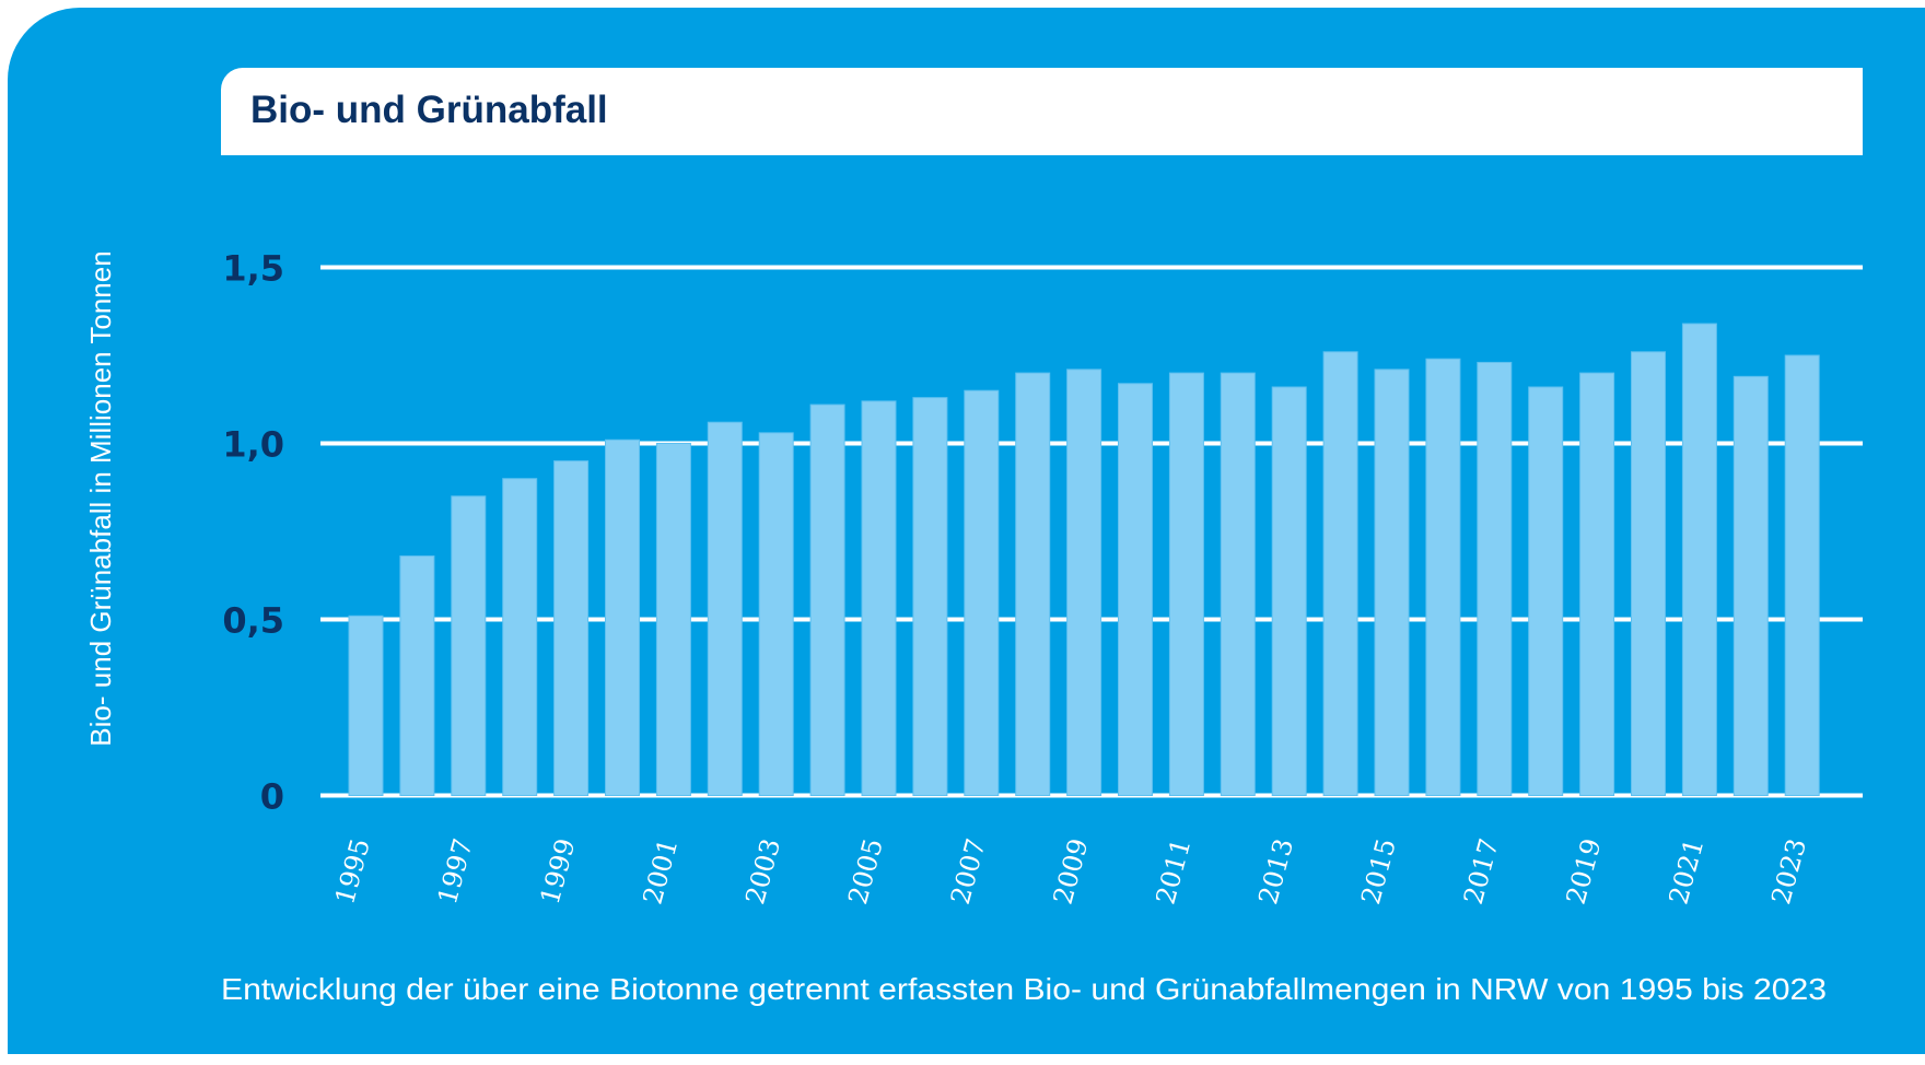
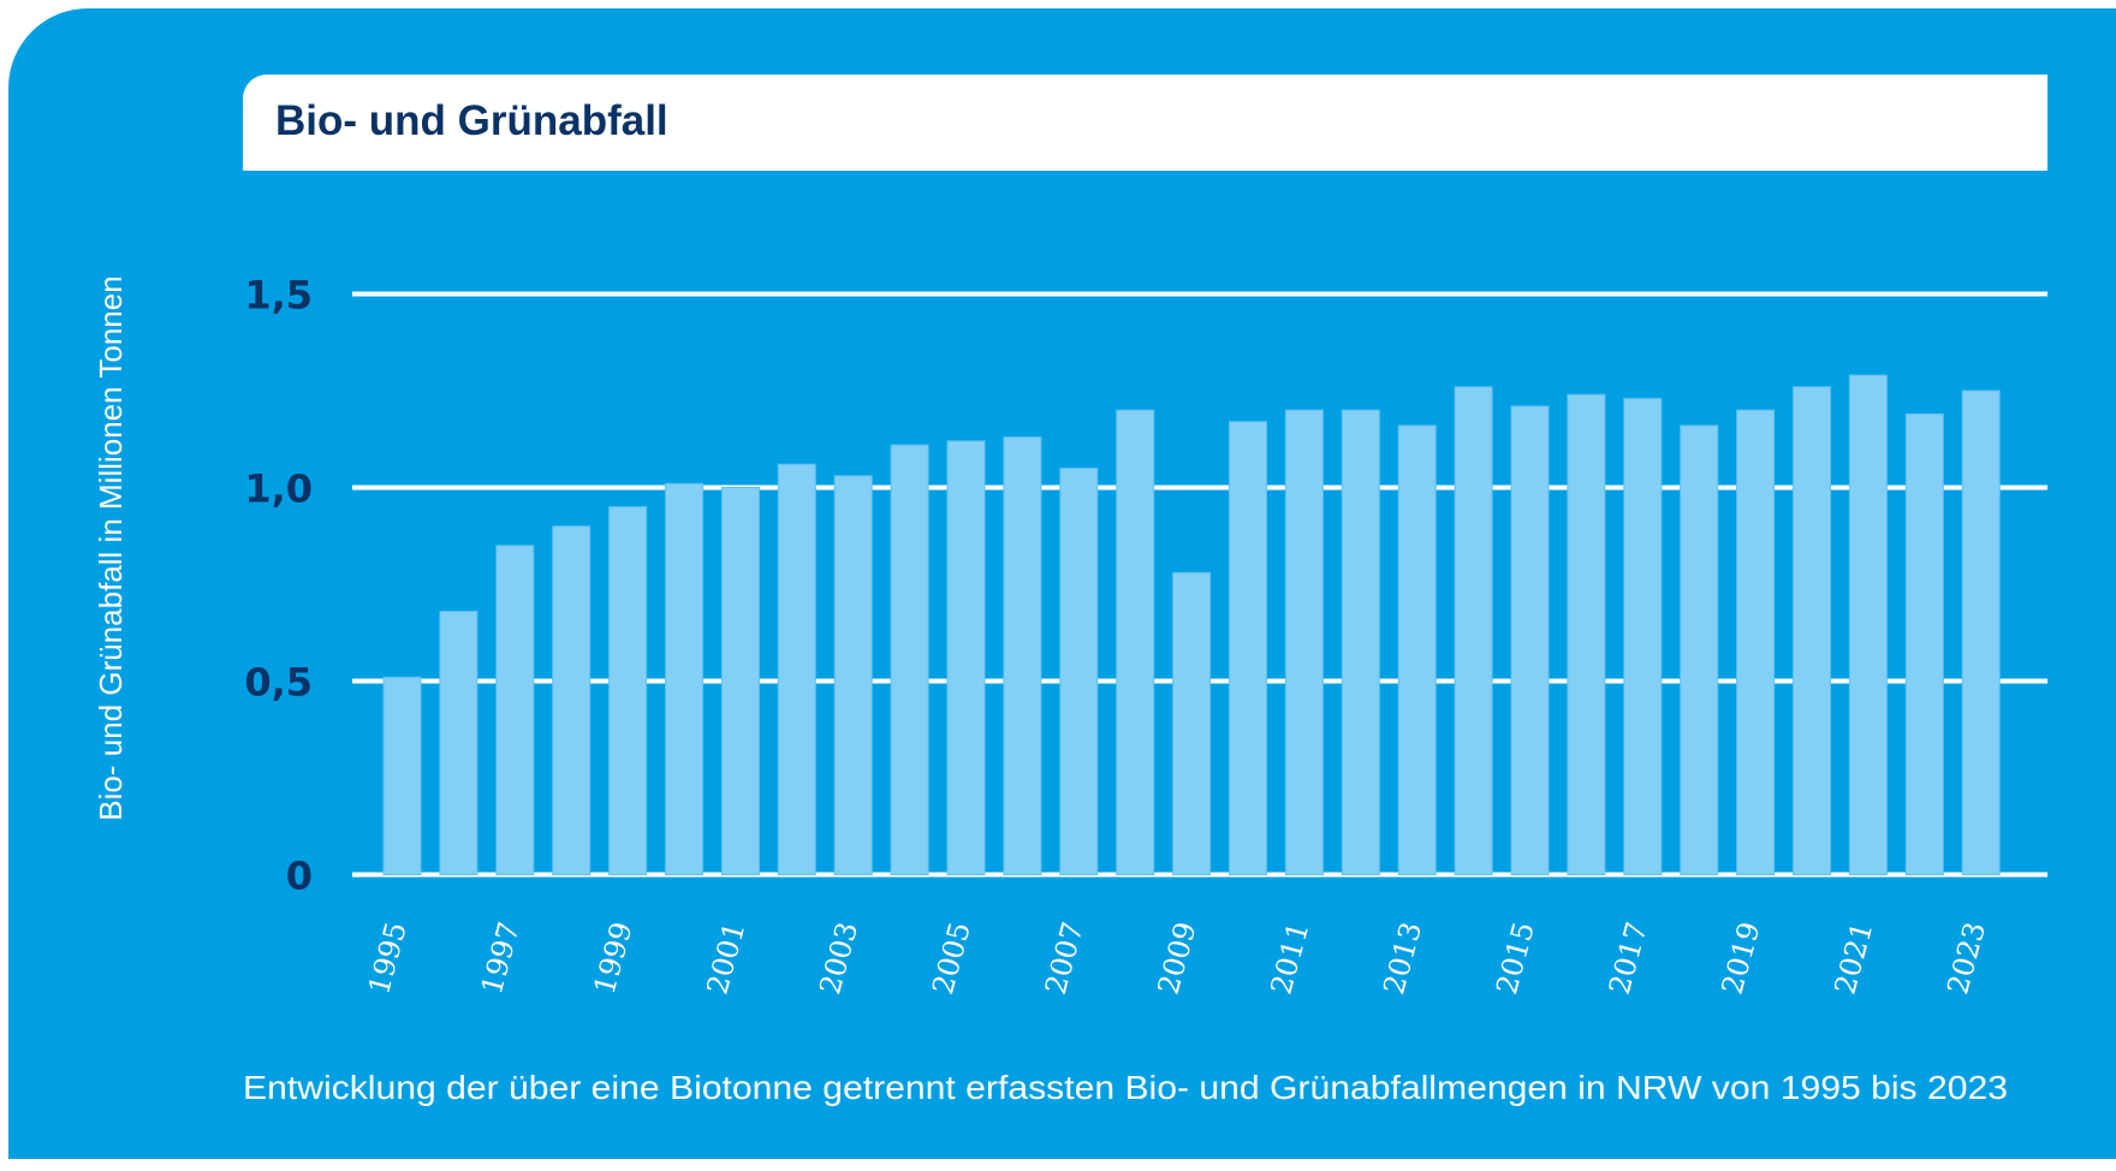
2007: 1,15 -> 1,05
2009: 1,21 -> 0,78
2021: 1,34 -> 1,29
